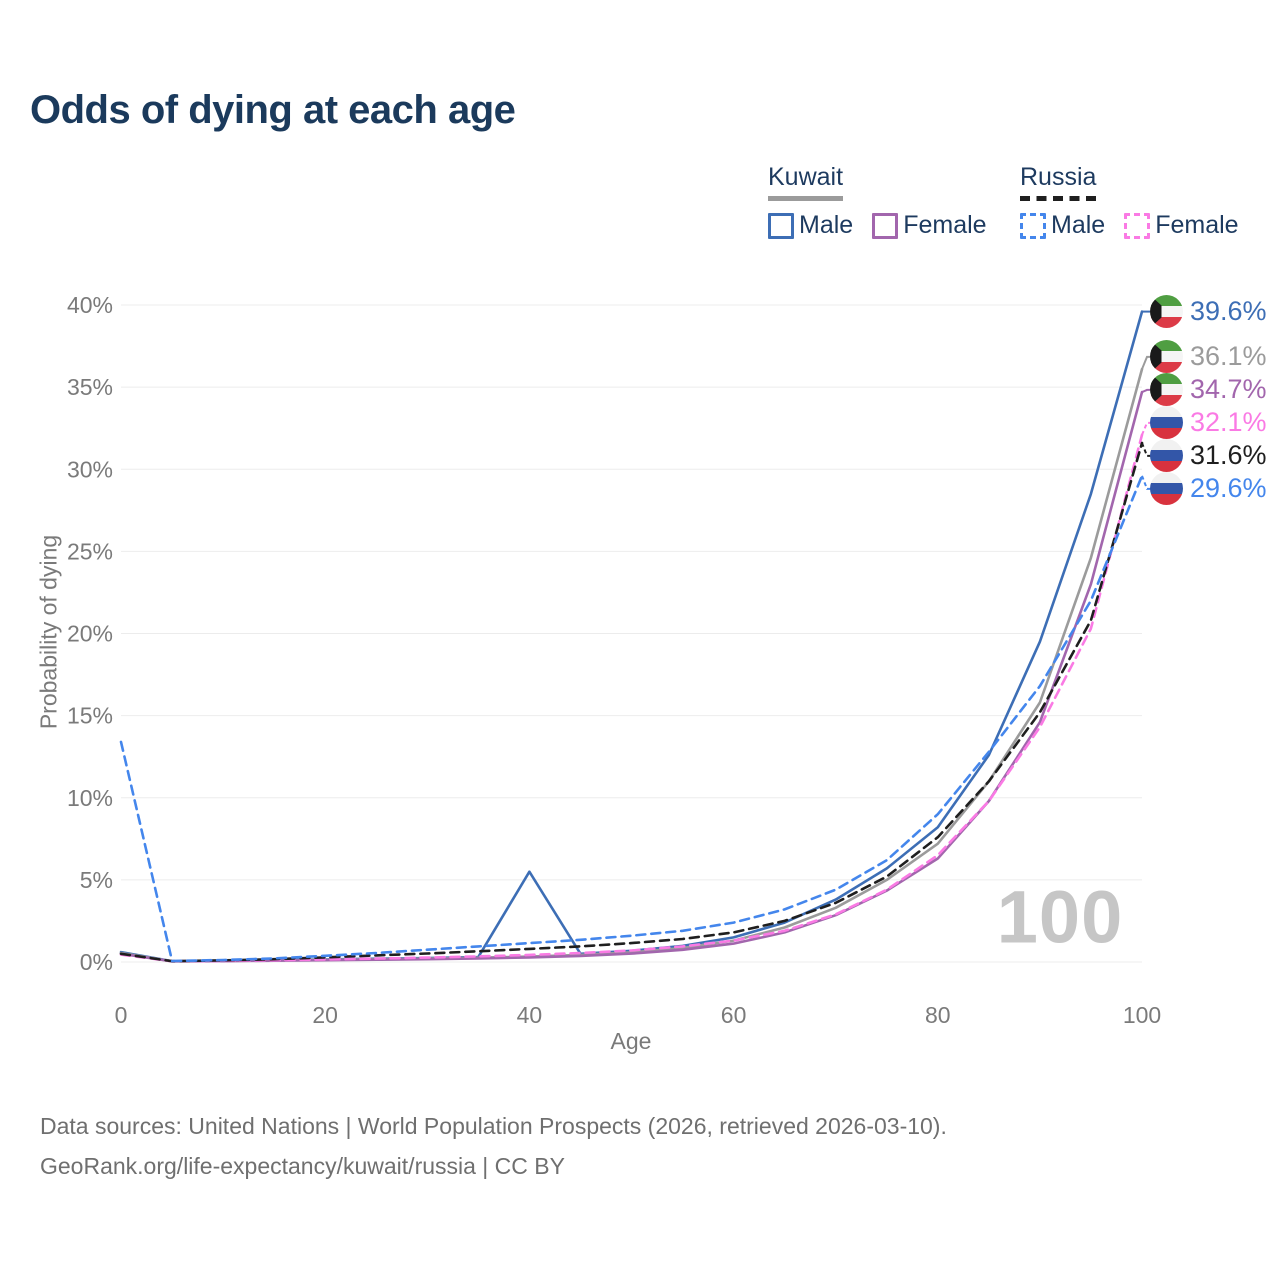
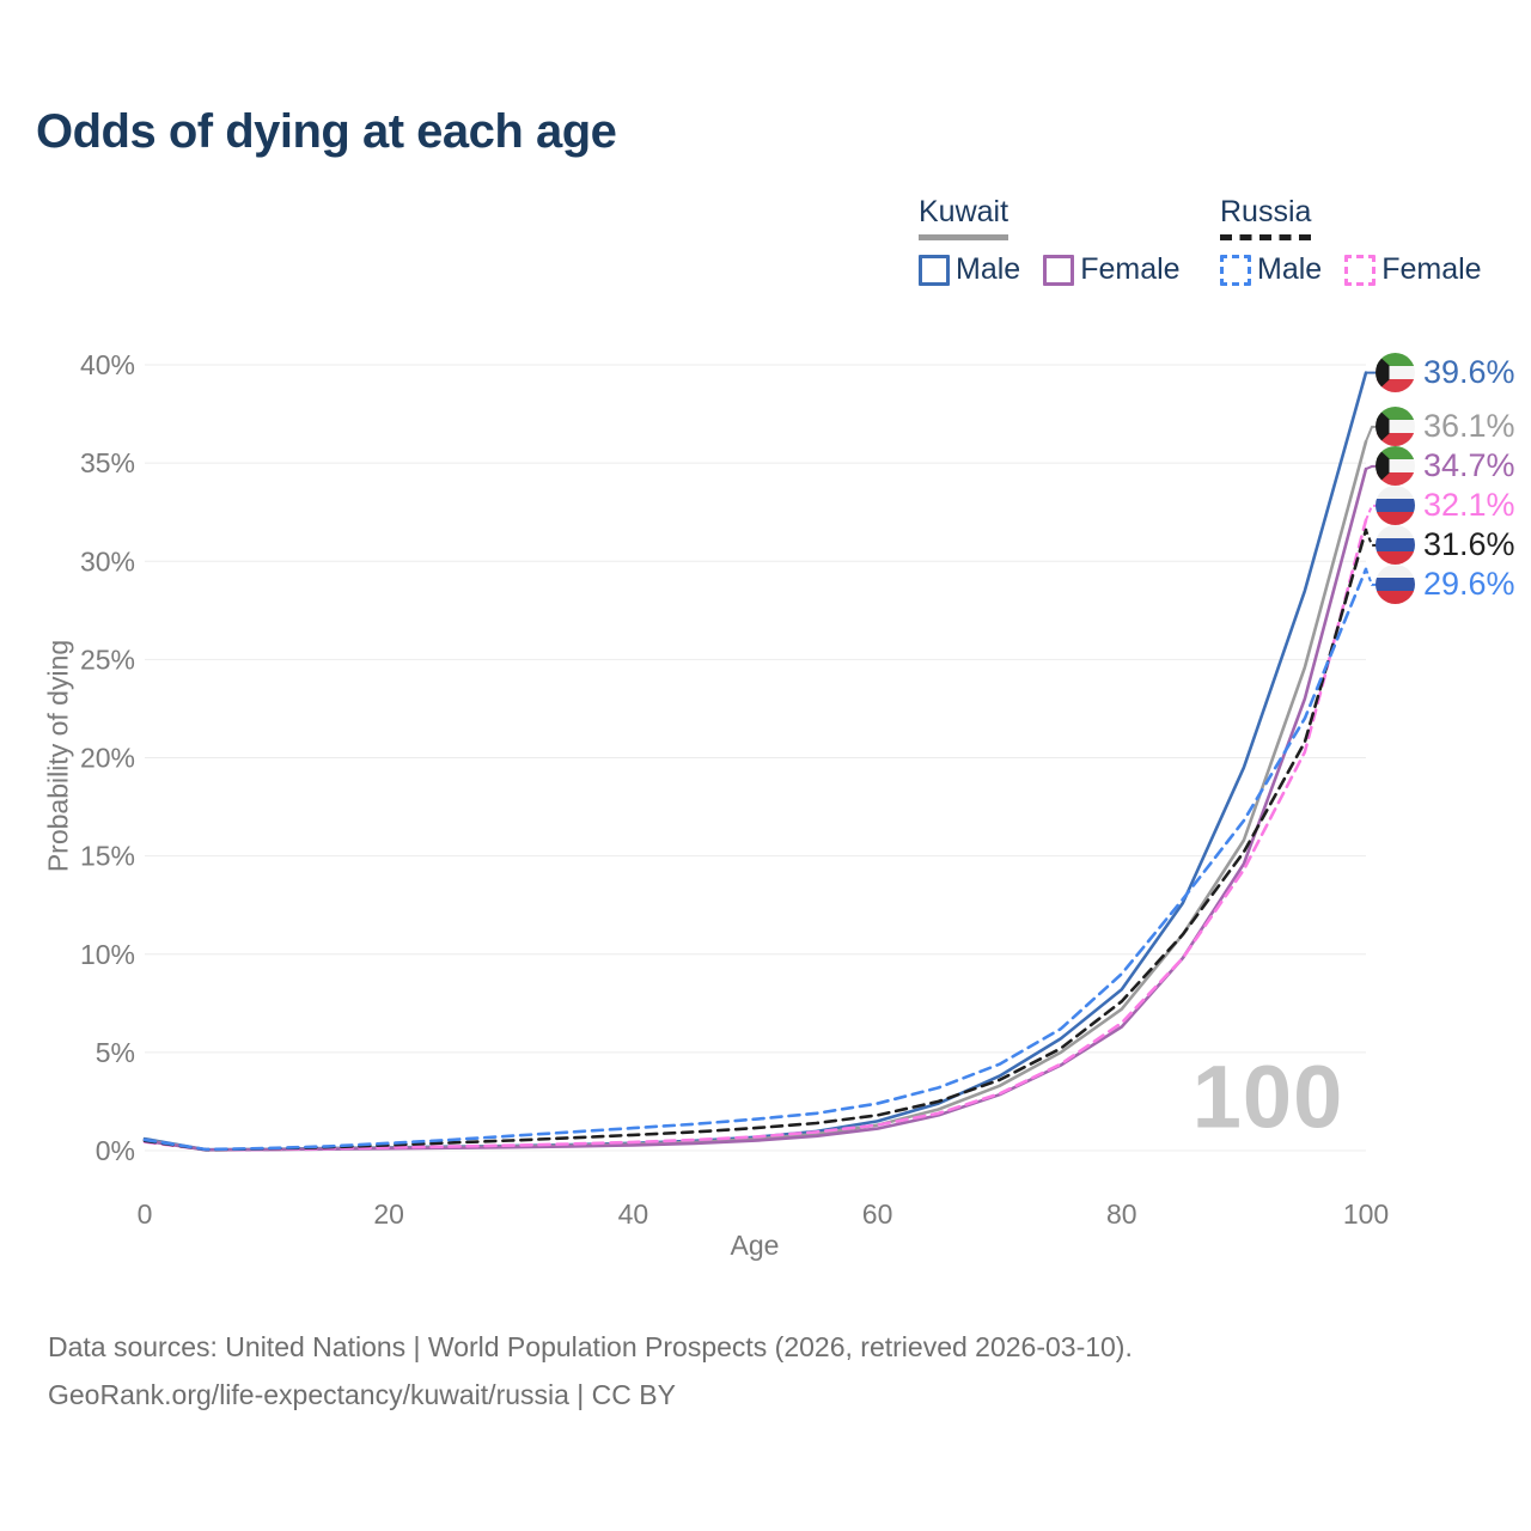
Russia Male/0: 13.4% -> 0.6%
Kuwait Male/40: 5.5% -> 0.4%
